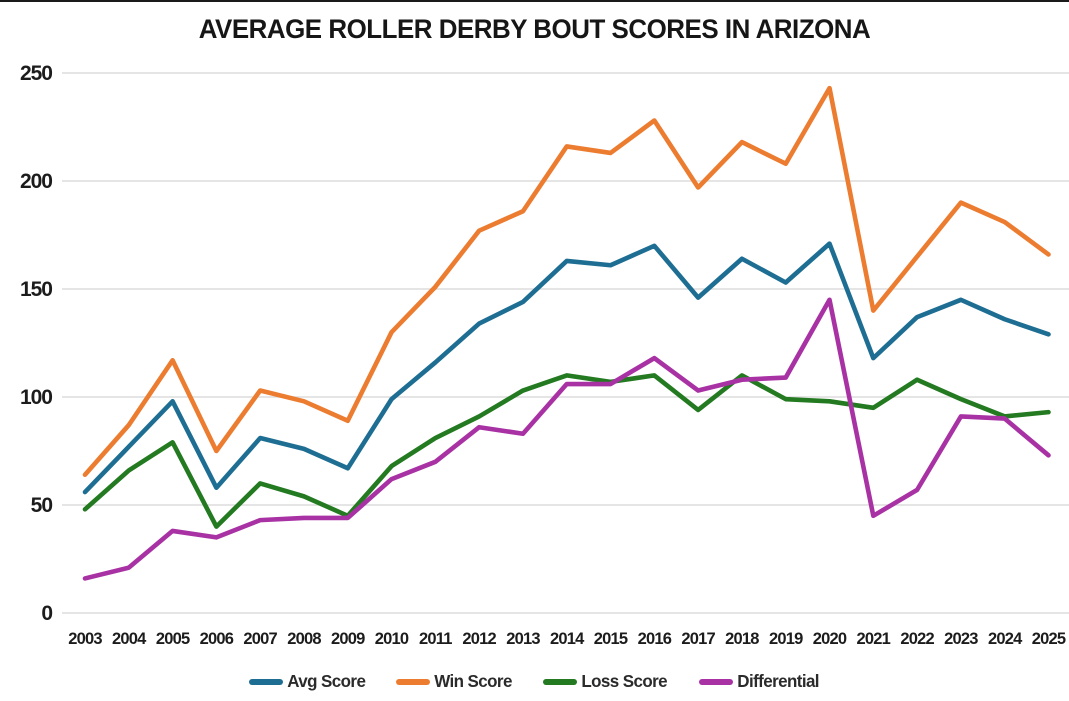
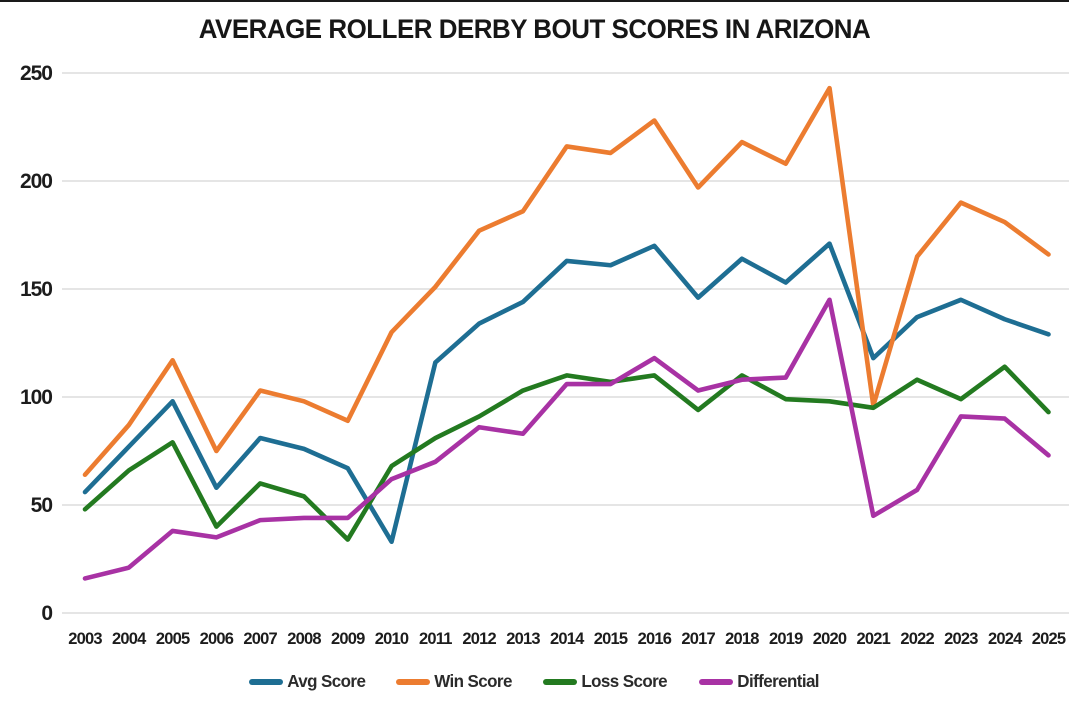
Loss Score/2009: 45 -> 34
Avg Score/2010: 99 -> 33
Win Score/2021: 140 -> 96
Loss Score/2024: 91 -> 114
